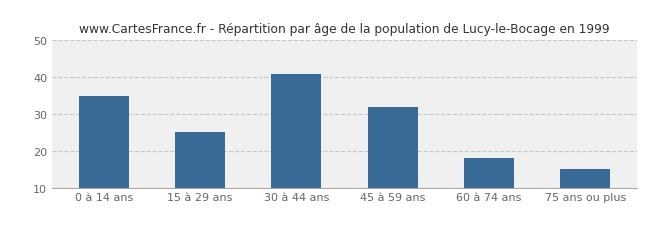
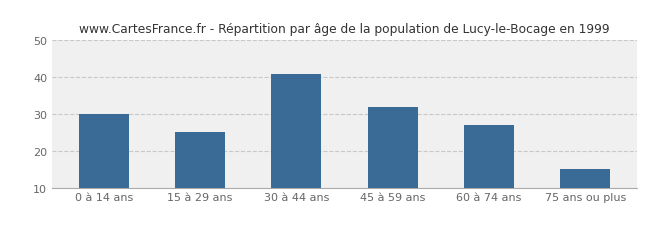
0 à 14 ans: 35 -> 30
60 à 74 ans: 18 -> 27
